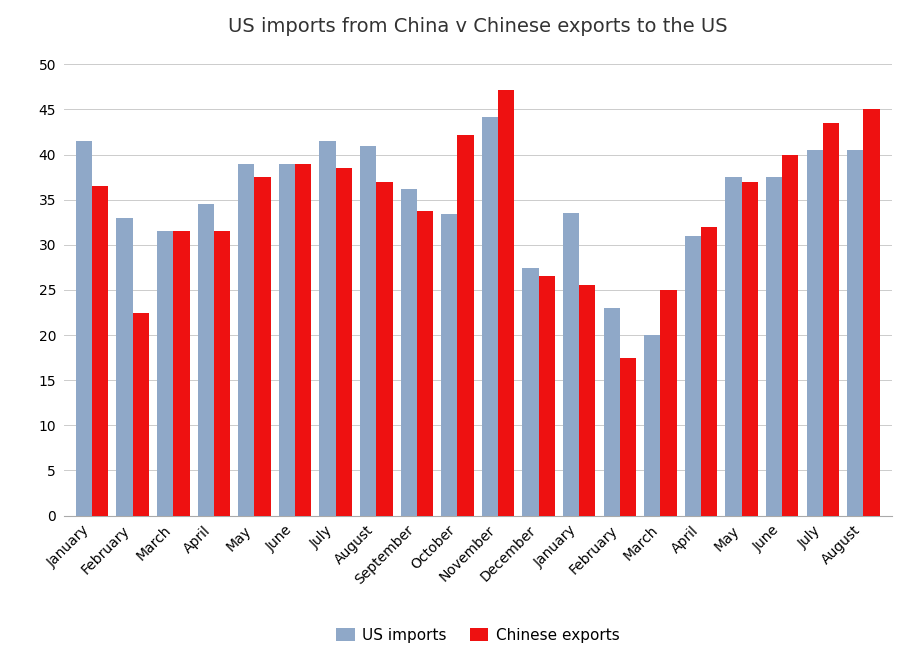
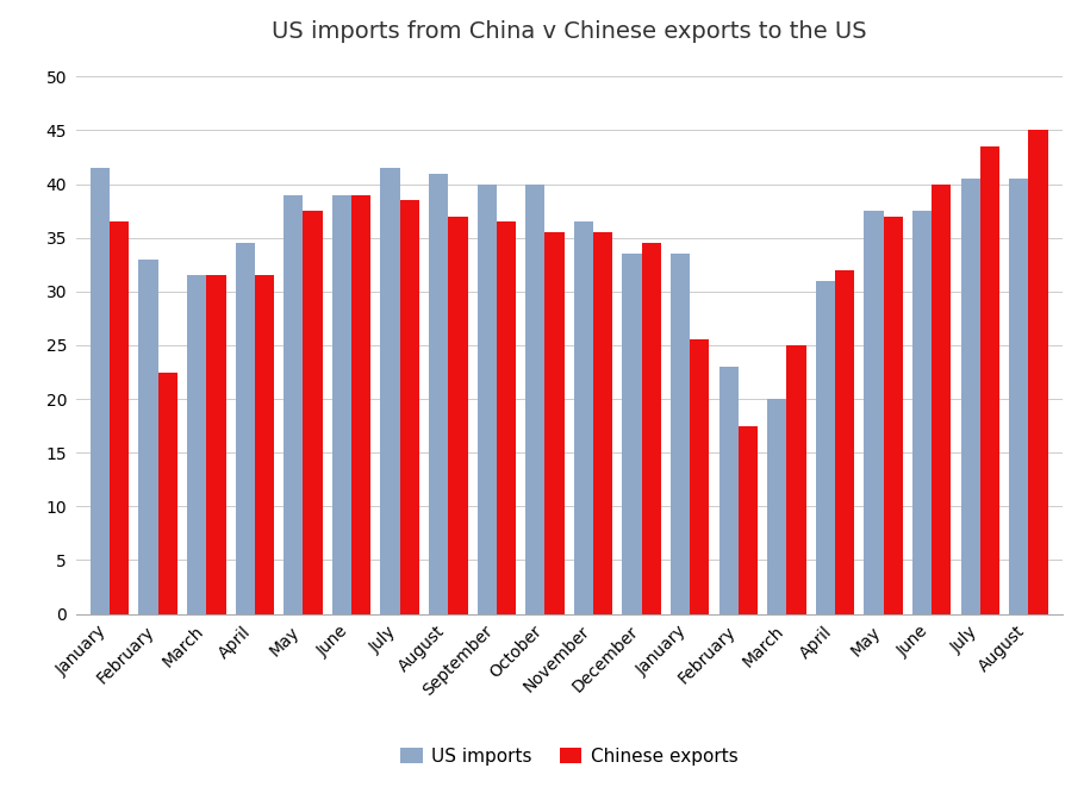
US imports/September: 36.2 -> 40.0
Chinese exports/September: 33.8 -> 36.5
US imports/October: 33.4 -> 40.0
Chinese exports/October: 42.2 -> 35.5
US imports/November: 44.2 -> 36.5
Chinese exports/November: 47.2 -> 35.5
US imports/December: 27.4 -> 33.5
Chinese exports/December: 26.6 -> 34.5
